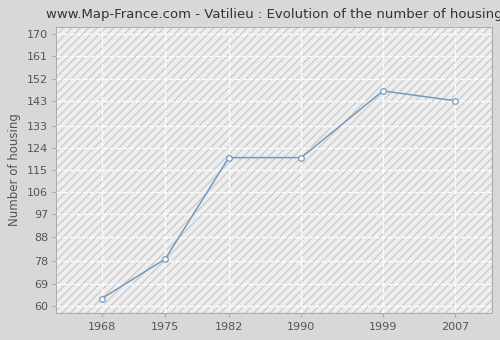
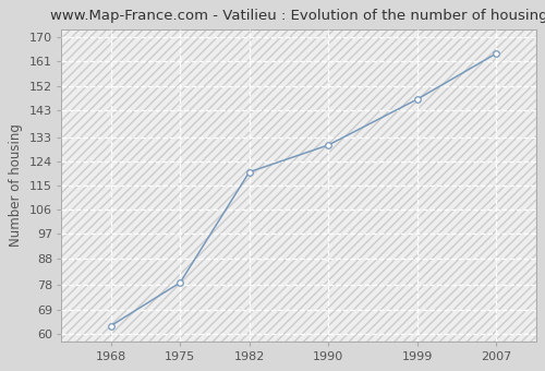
1990: 120 -> 130
2007: 143 -> 164
